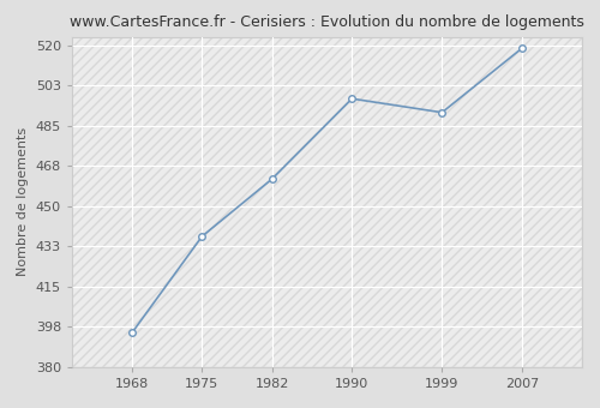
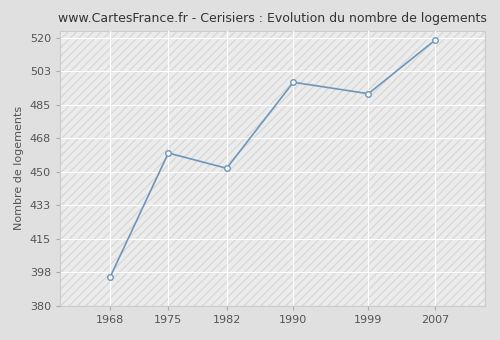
1975: 437 -> 460
1982: 462 -> 452
